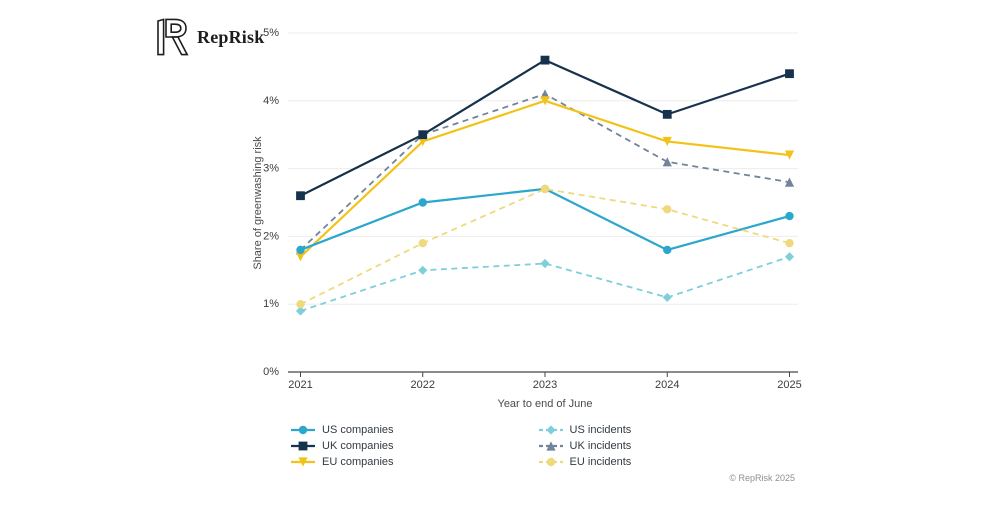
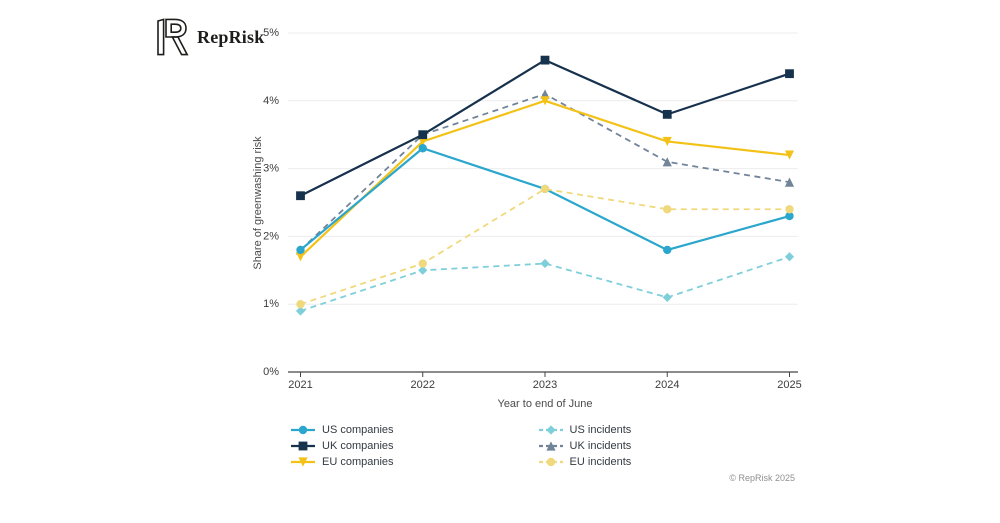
US companies/2022: 2.5% -> 3.3%
EU incidents/2022: 1.9% -> 1.6%
EU incidents/2025: 1.9% -> 2.4%
